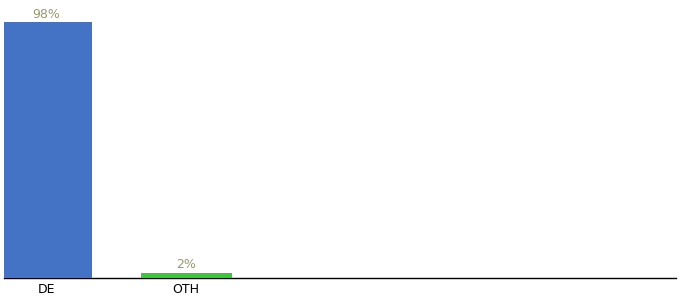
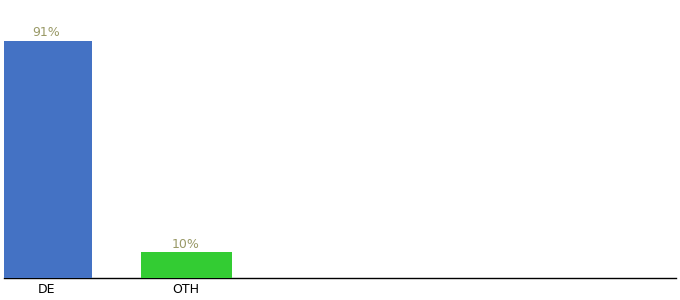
DE: 98% -> 91%
OTH: 2% -> 10%
